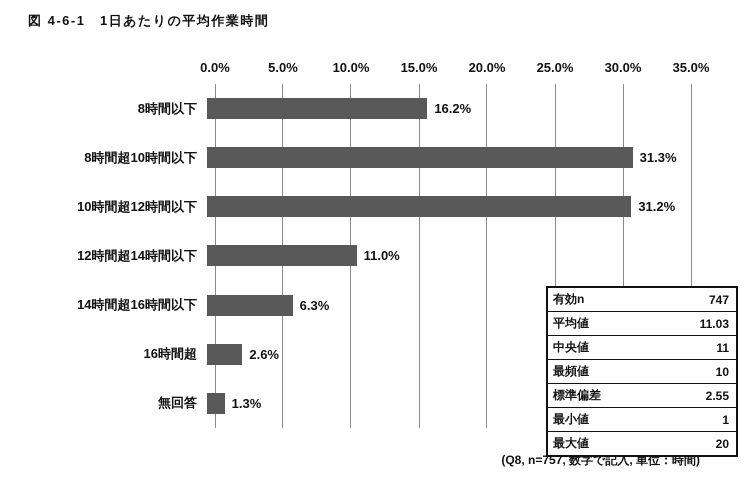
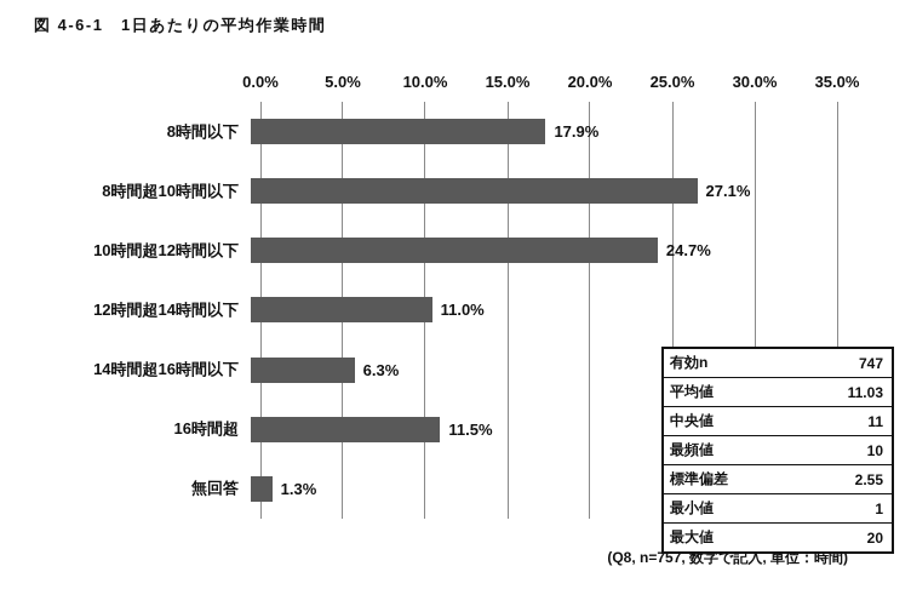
8時間以下: 16.2% -> 17.9%
8時間超10時間以下: 31.3% -> 27.1%
10時間超12時間以下: 31.2% -> 24.7%
16時間超: 2.6% -> 11.5%
